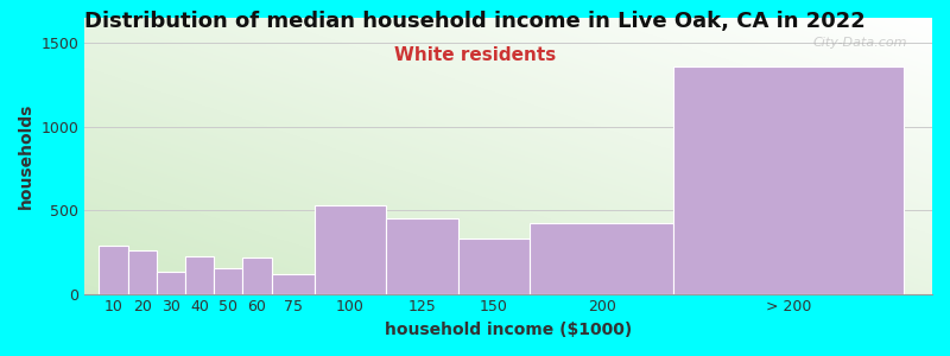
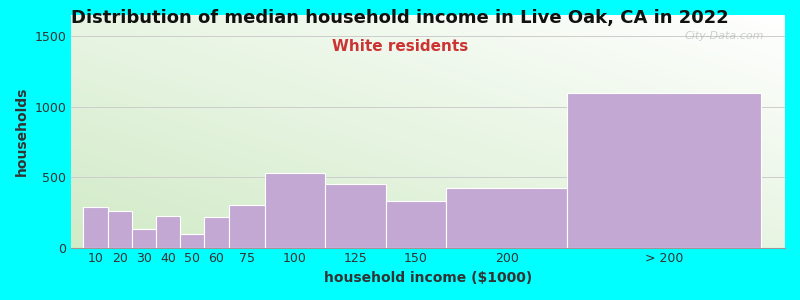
50: 150 -> 100
75: 120 -> 300
> 200: 1360 -> 1100
